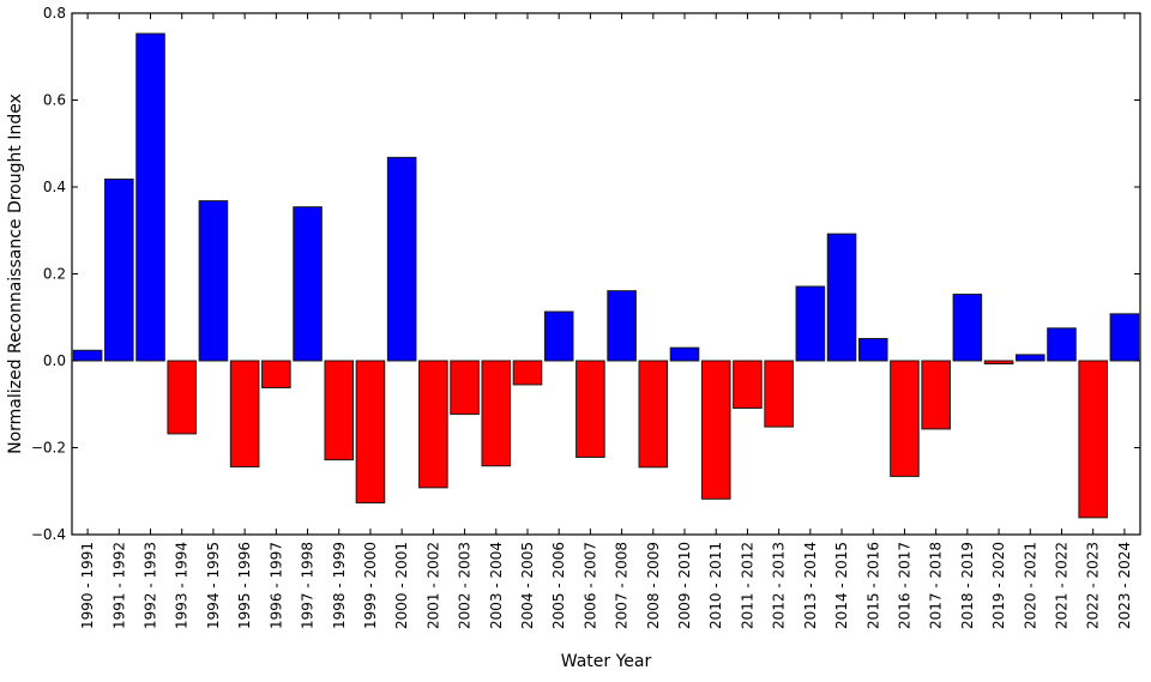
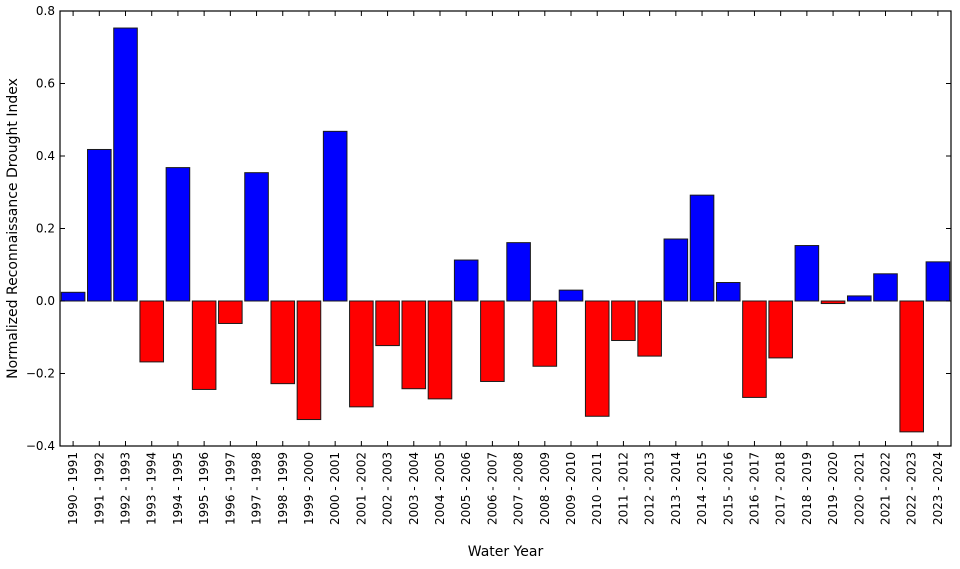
2004 - 2005: -0.06 -> -0.27
2008 - 2009: -0.24 -> -0.18
